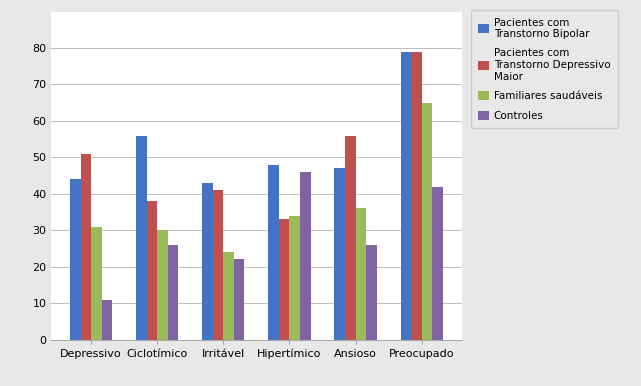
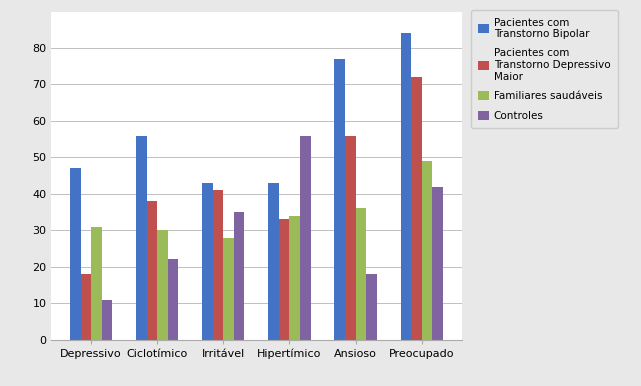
Pacientes com Transtorno Bipolar/Depressivo: 44 -> 47
Pacientes com Transtorno Depressivo Maior/Depressivo: 51 -> 18
Controles/Ciclotímico: 26 -> 22
Familiares saudáveis/Irritável: 24 -> 28
Controles/Irritável: 22 -> 35
Pacientes com Transtorno Bipolar/Hipertímico: 48 -> 43
Controles/Hipertímico: 46 -> 56
Pacientes com Transtorno Bipolar/Ansioso: 47 -> 77
Controles/Ansioso: 26 -> 18
Pacientes com Transtorno Bipolar/Preocupado: 79 -> 84
Pacientes com Transtorno Depressivo Maior/Preocupado: 79 -> 72
Familiares saudáveis/Preocupado: 65 -> 49
